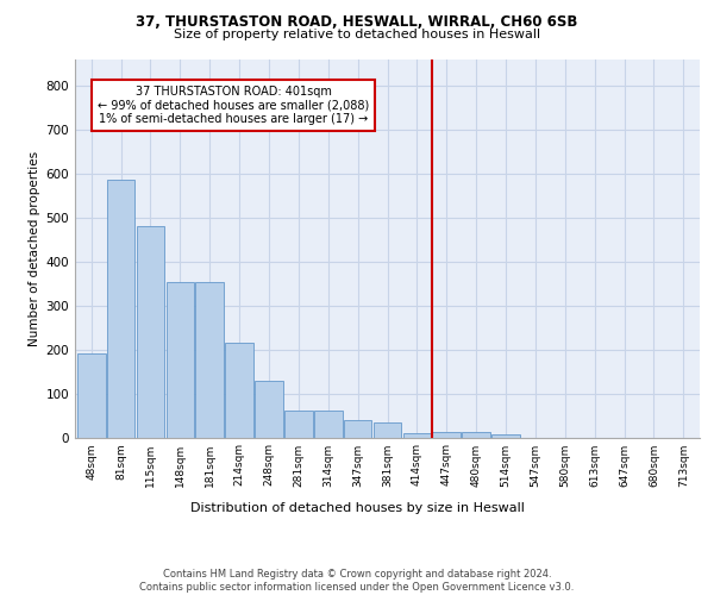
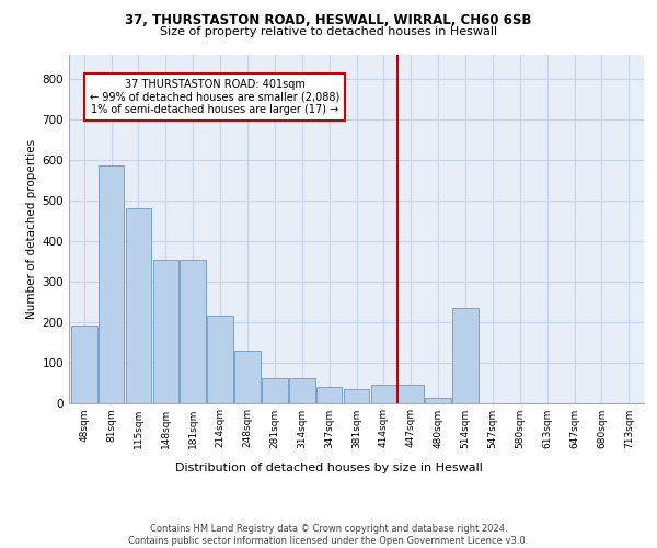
414sqm: 10 -> 45
447sqm: 11 -> 45
514sqm: 8 -> 235
